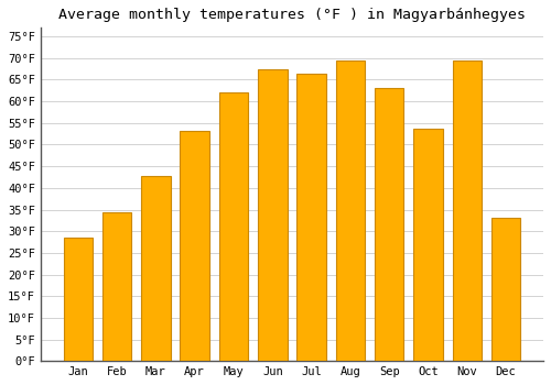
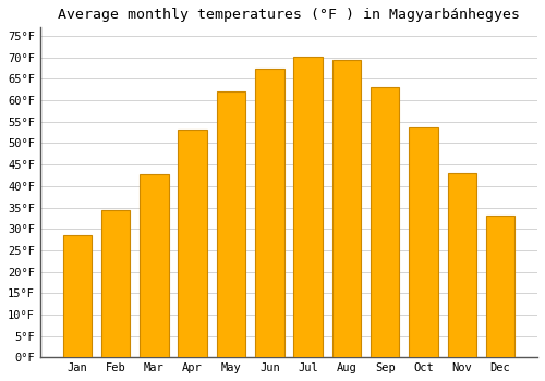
Jul: 66.5°F -> 70.2°F
Nov: 69.5°F -> 43.0°F
